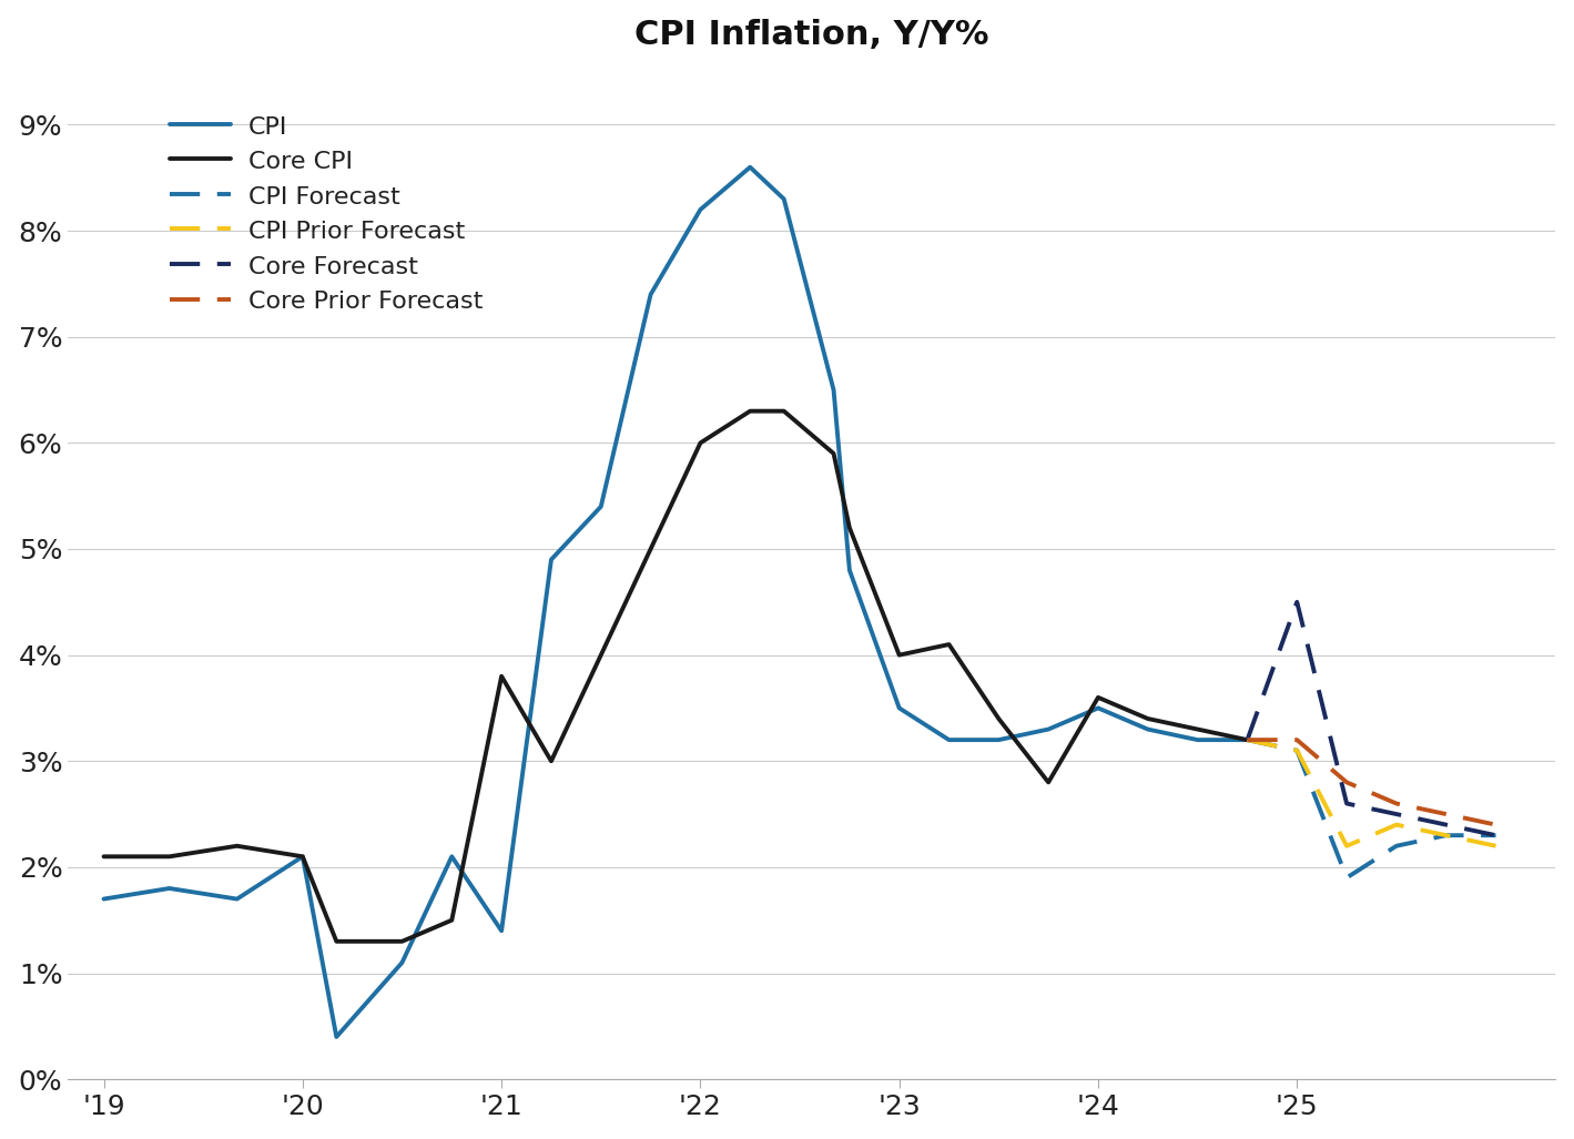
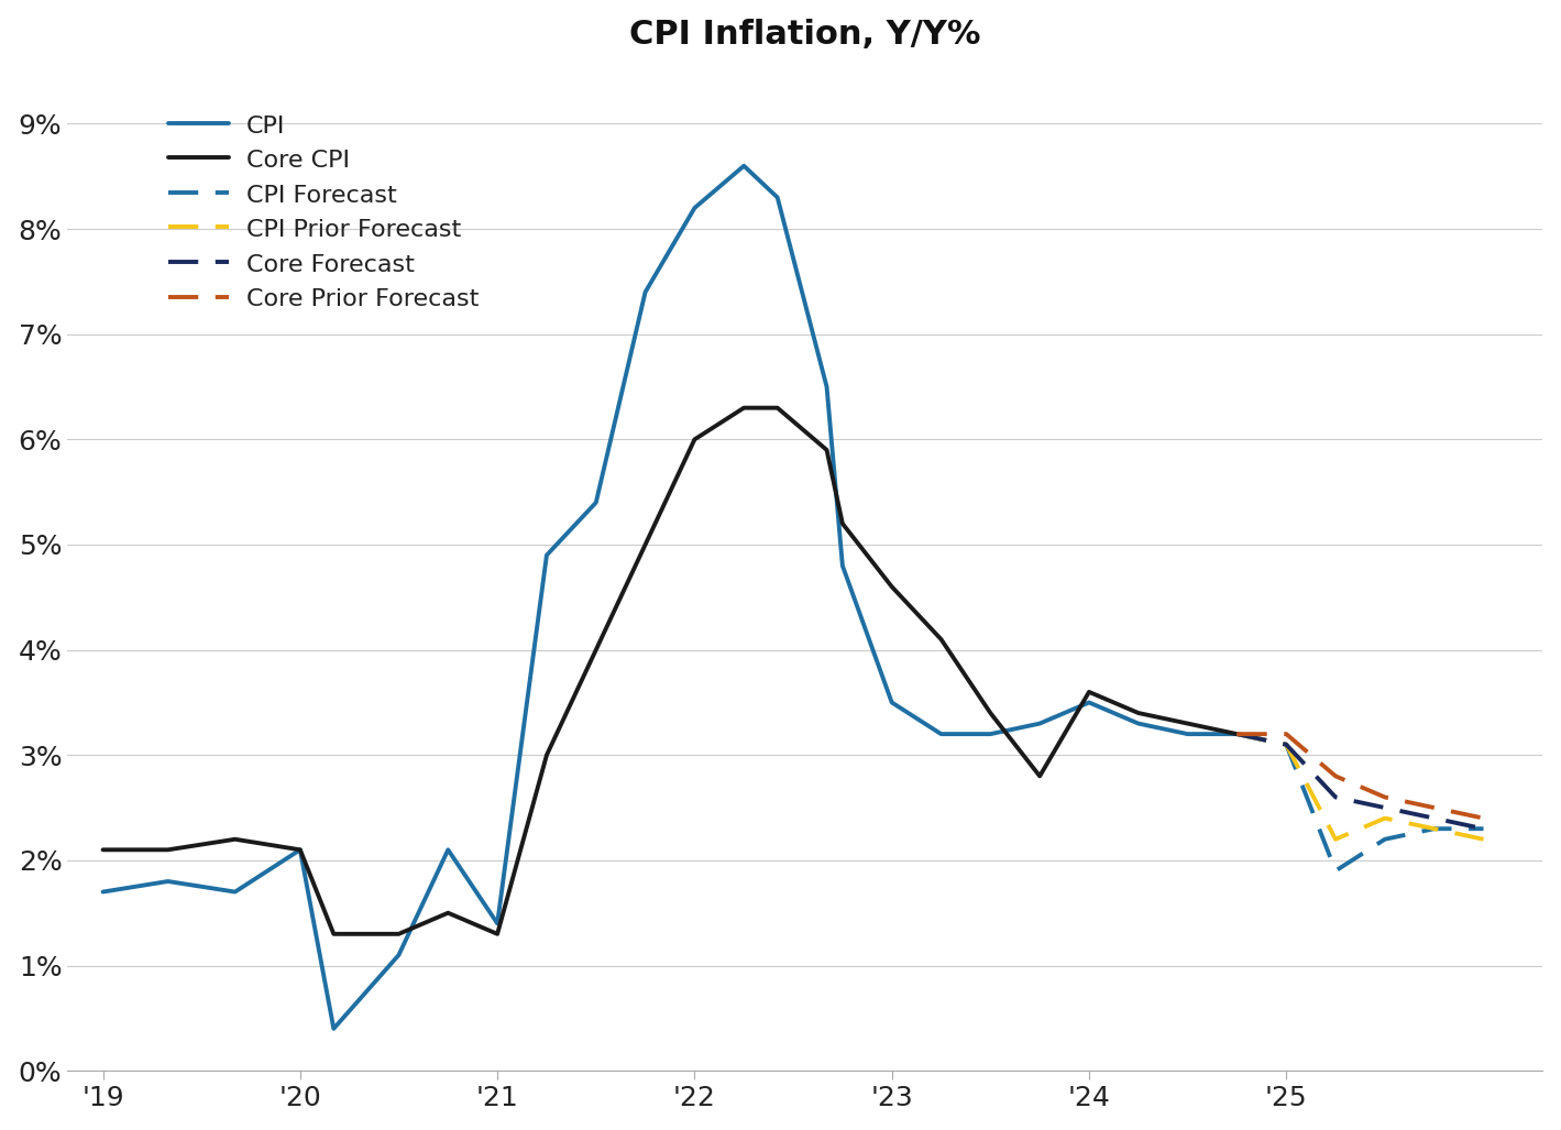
Core CPI/'21: 3.8% -> 1.3%
Core CPI/'23: 4.0% -> 4.6%
Core Forecast/'25: 4.5% -> 3.1%
